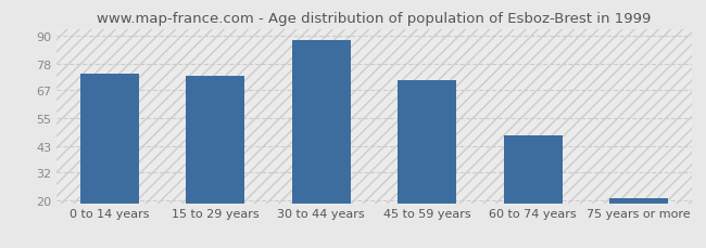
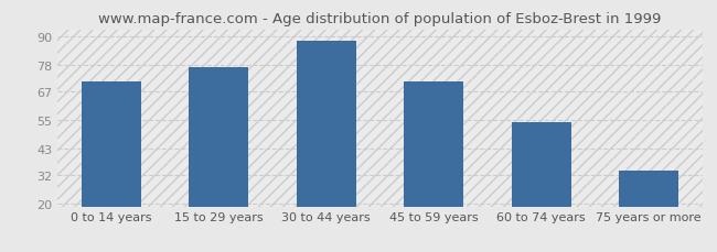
0 to 14 years: 74 -> 71
15 to 29 years: 73 -> 77
60 to 74 years: 48 -> 54
75 years or more: 21 -> 34
